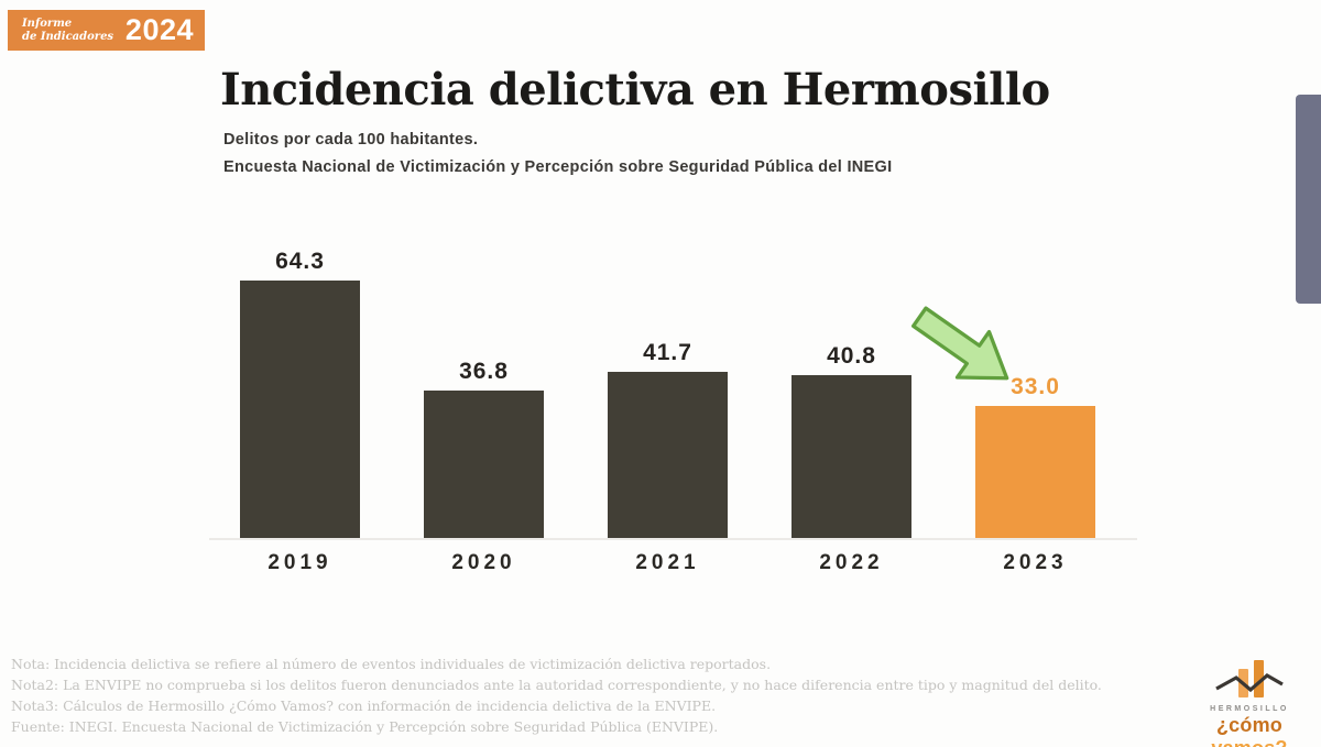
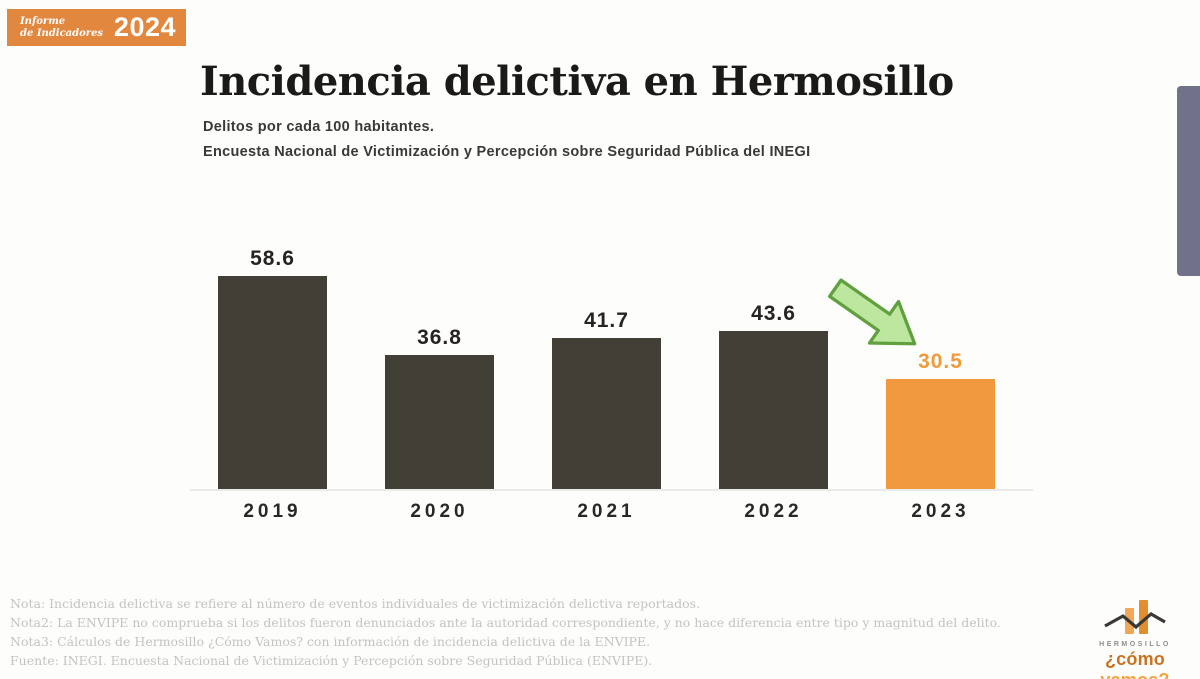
2019: 64.3 -> 58.6
2022: 40.8 -> 43.6
2023: 33.0 -> 30.5
